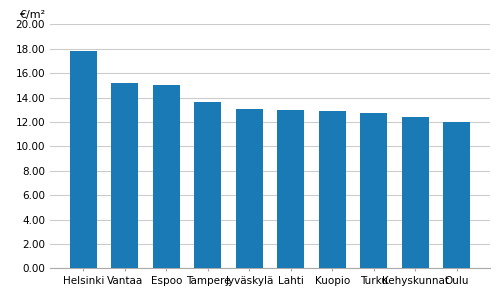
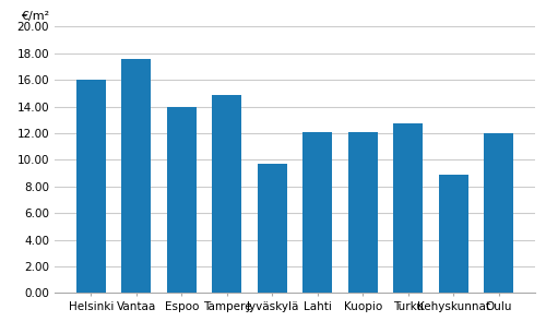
Helsinki: 17.9 -> 16.0
Vantaa: 15.2 -> 17.6
Espoo: 15.1 -> 14.0
Tampere: 13.7 -> 14.9
Jyväskylä: 13.1 -> 9.7
Lahti: 13.0 -> 12.1
Kuopio: 12.9 -> 12.1
Kehyskunnat: 12.4 -> 8.9
